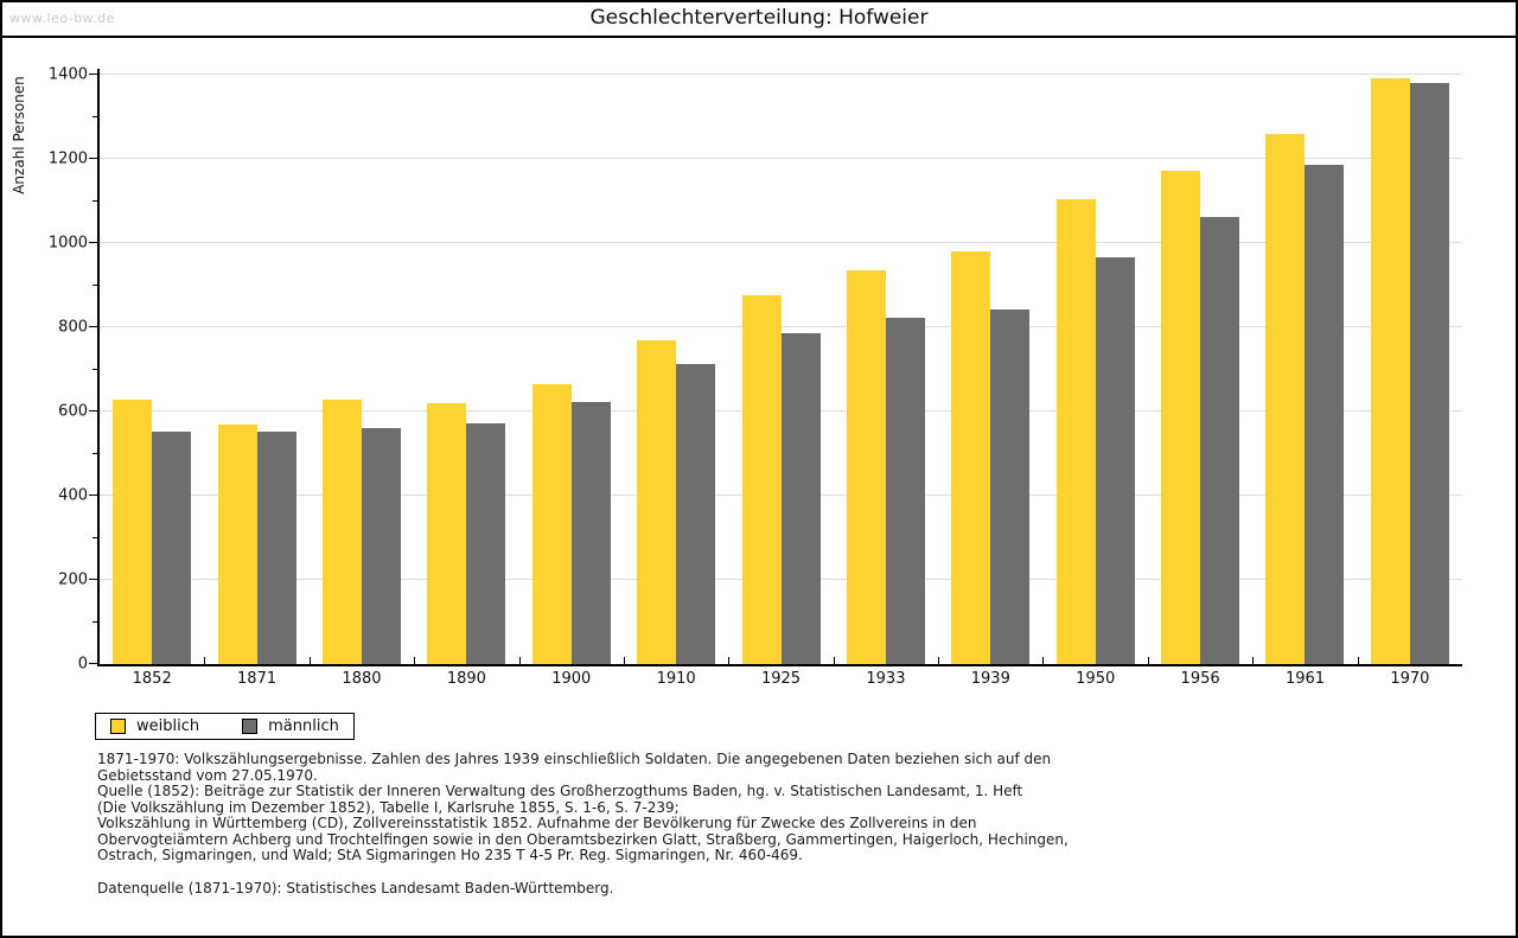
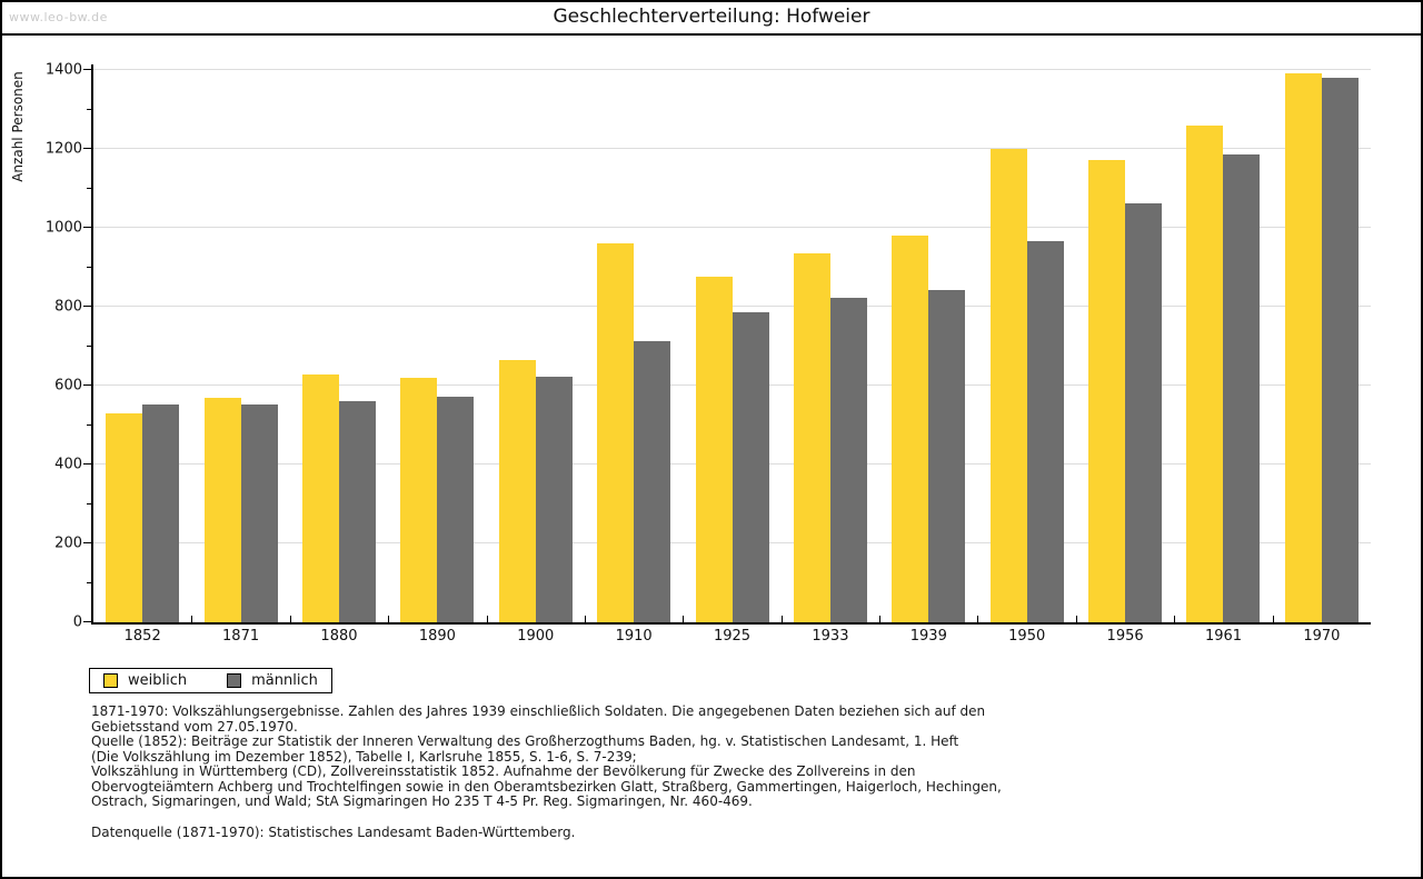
weiblich/1852: 630 -> 530
weiblich/1910: 770 -> 960
weiblich/1950: 1100 -> 1200
